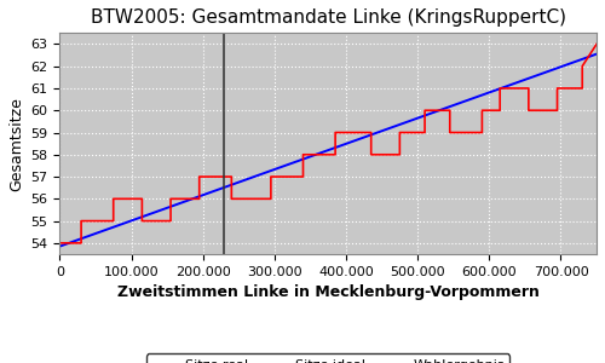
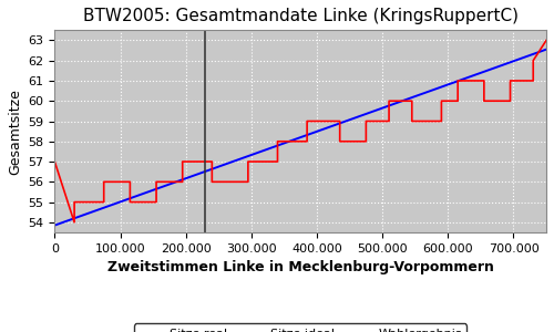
0: 54 -> 57
